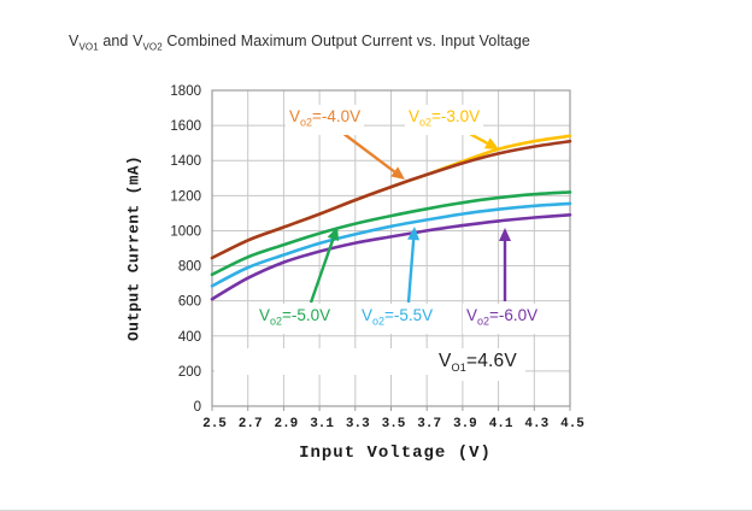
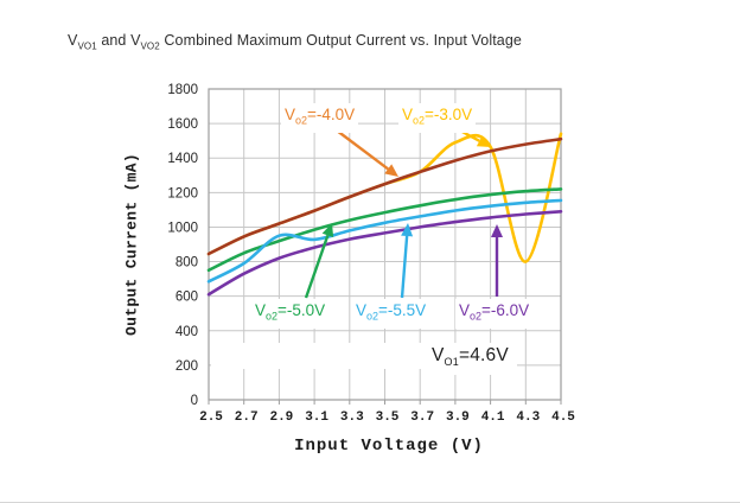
Vo2=-5.5V/2.9: 860 -> 950
Vo2=-3.0V/3.9: 1400 -> 1490
Vo2=-3.0V/4.3: 1510 -> 800
